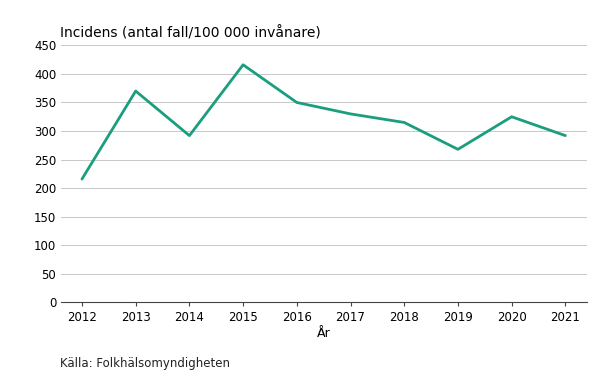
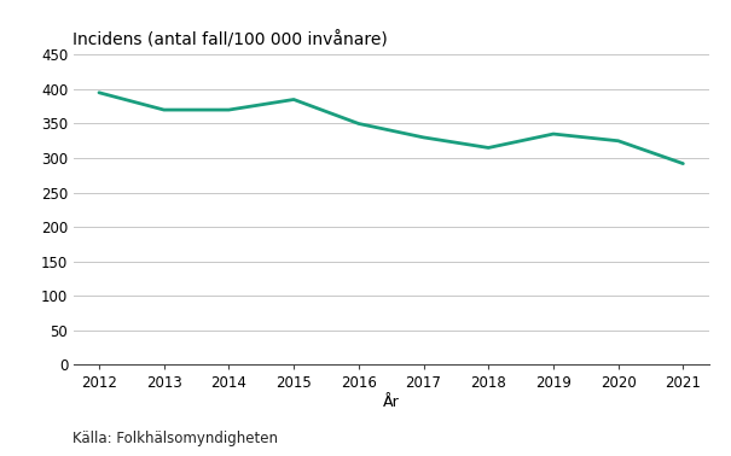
2012: 216 -> 395
2014: 292 -> 370
2015: 416 -> 385
2019: 268 -> 335
